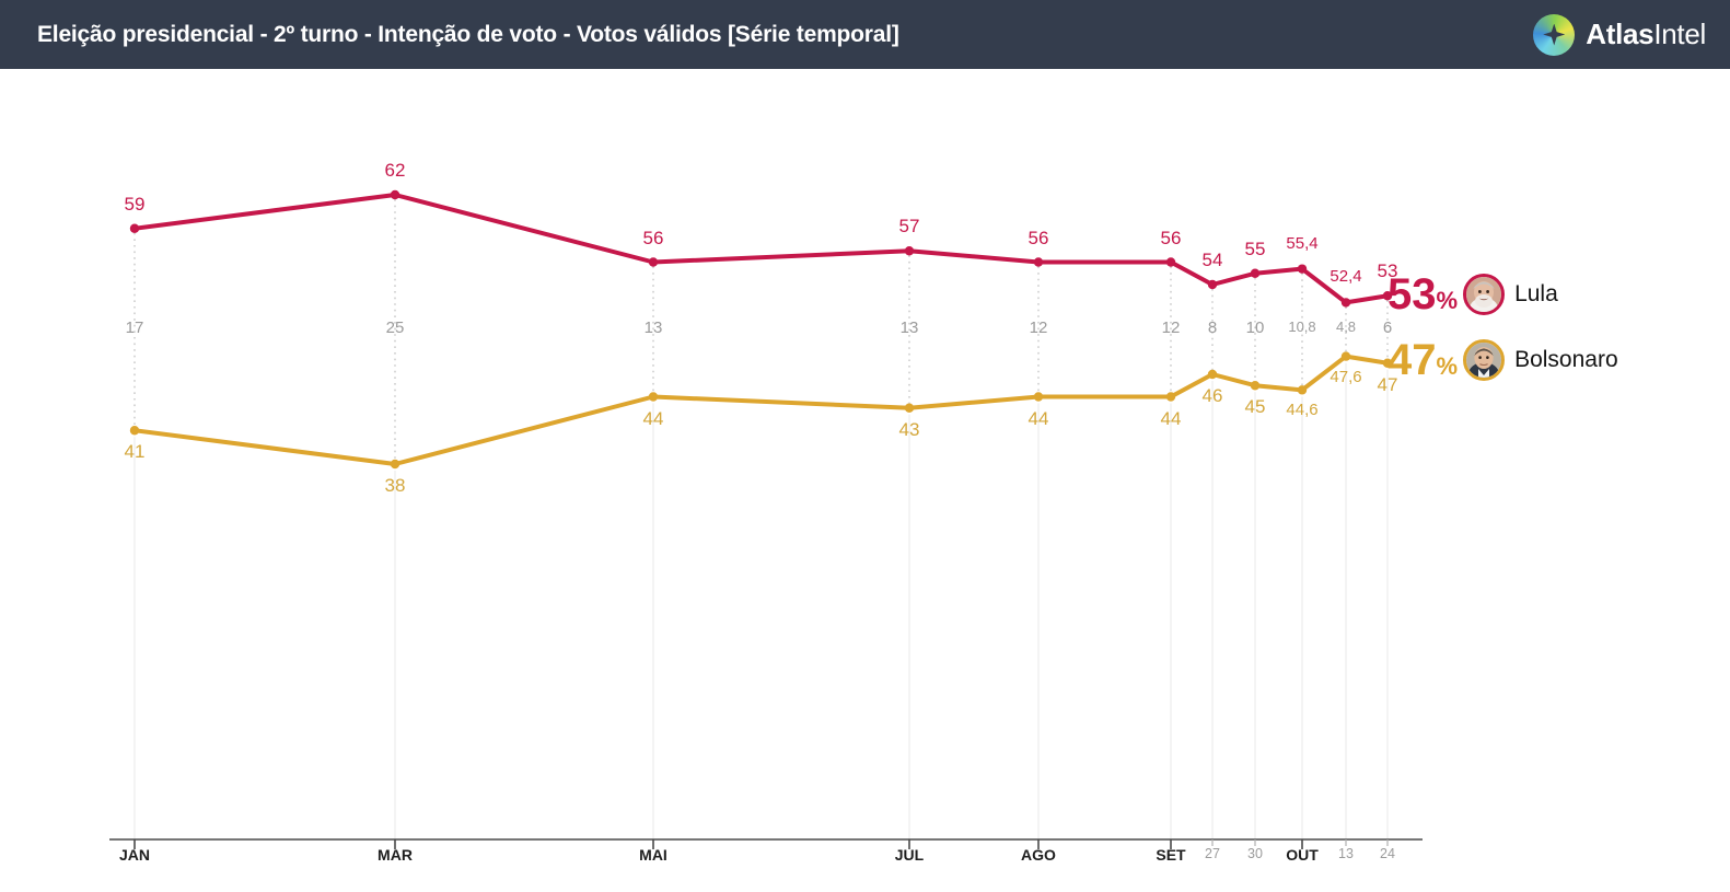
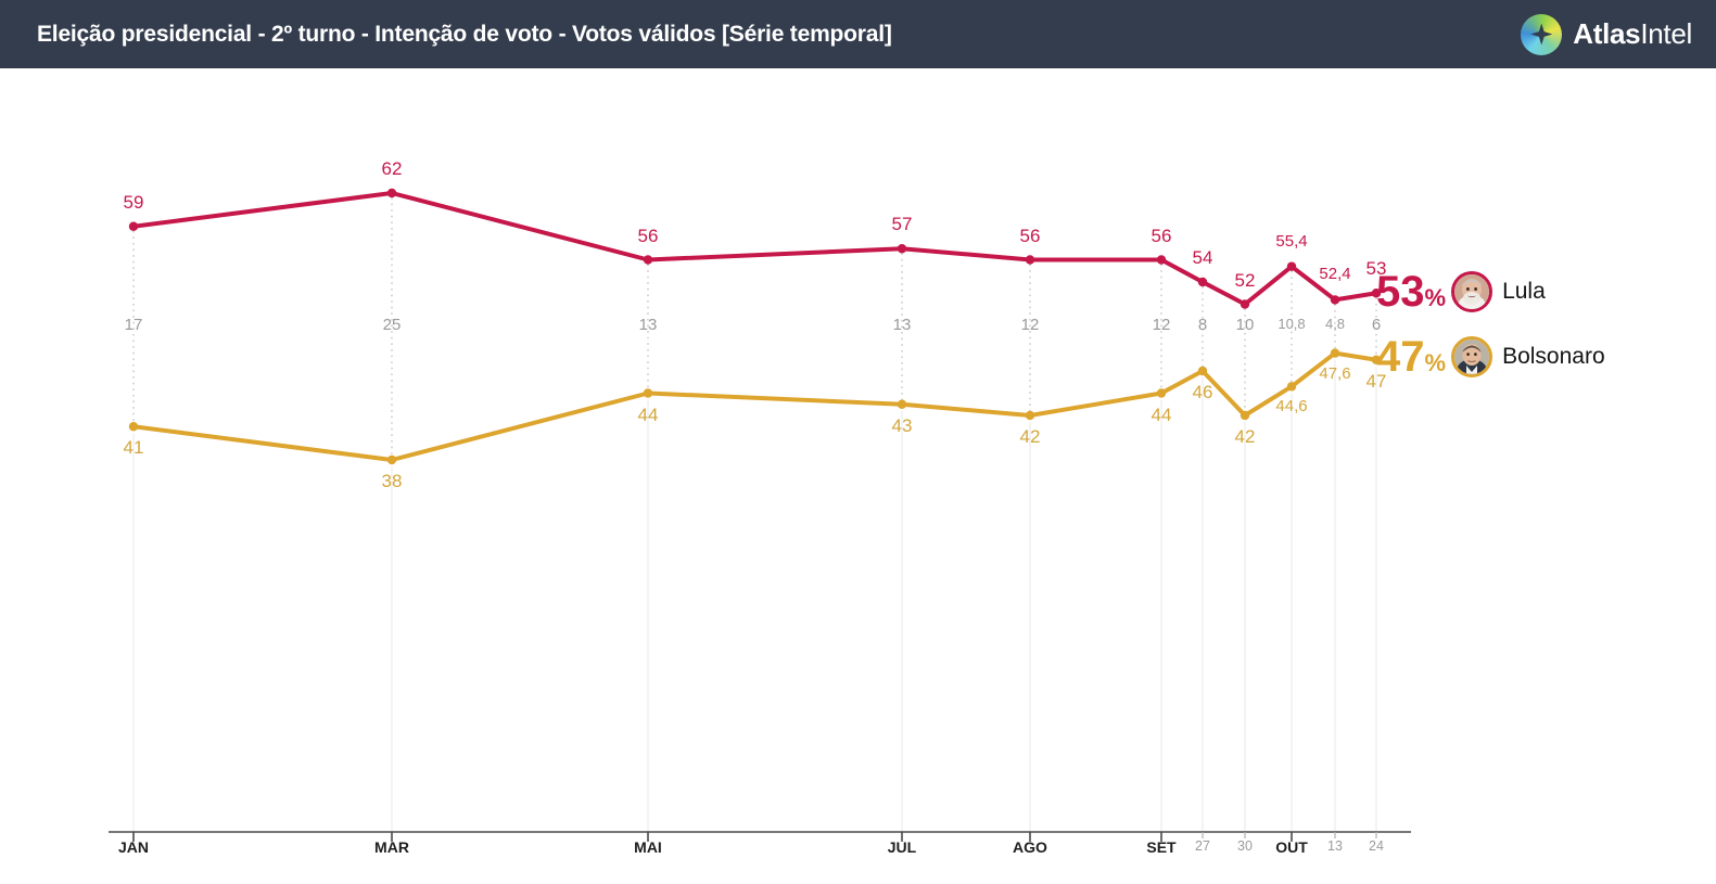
Bolsonaro/AGO: 44 -> 42
Lula/30: 55 -> 52
Bolsonaro/30: 45 -> 42
